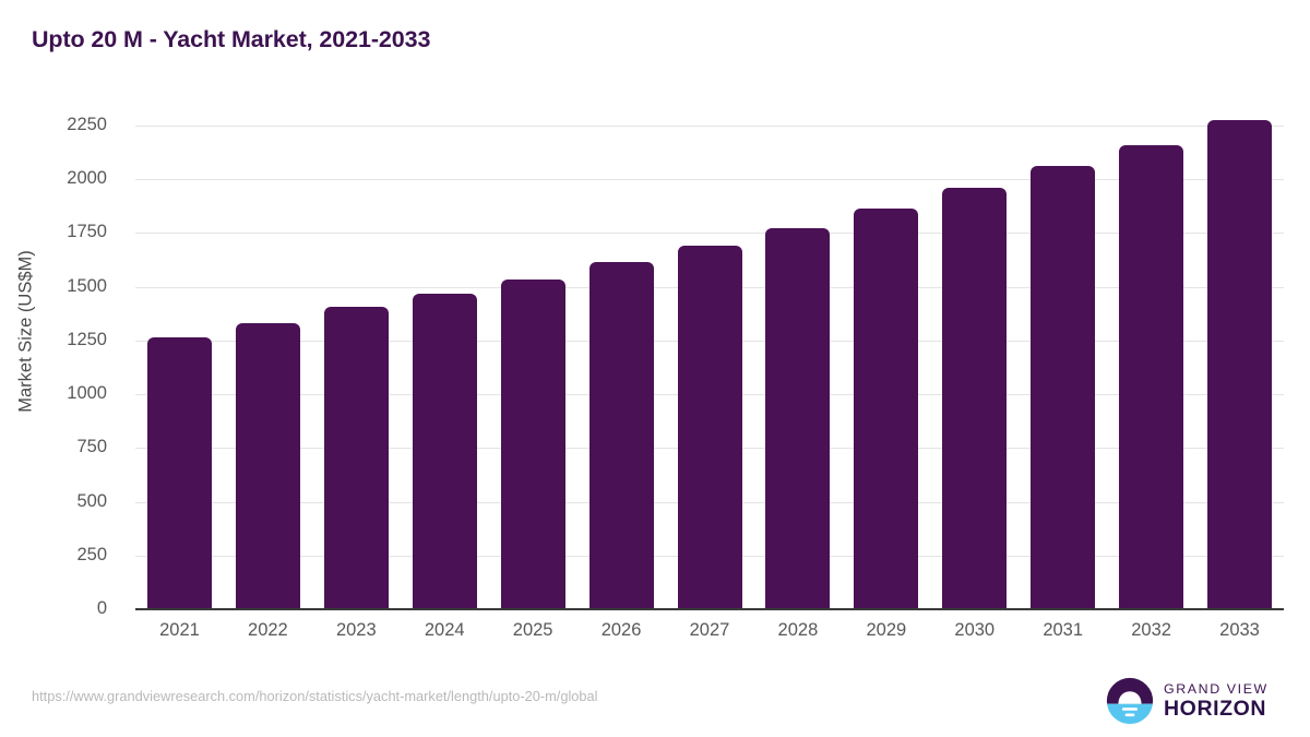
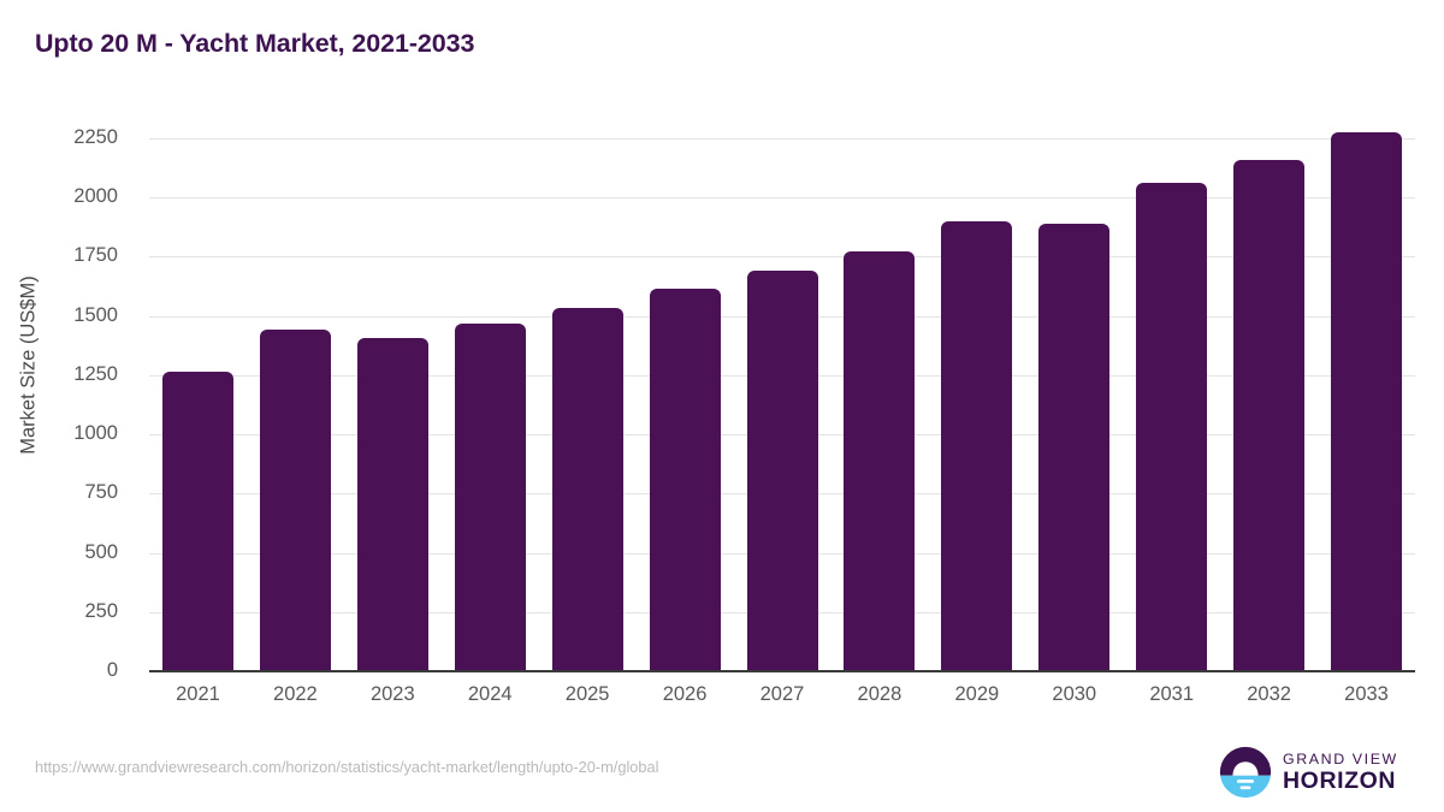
2022: 1330 -> 1440
2029: 1860 -> 1900
2030: 1960 -> 1890
